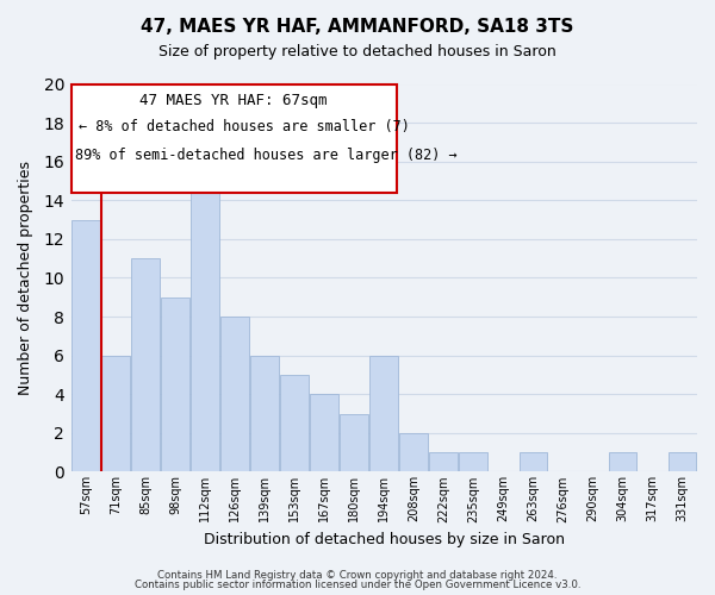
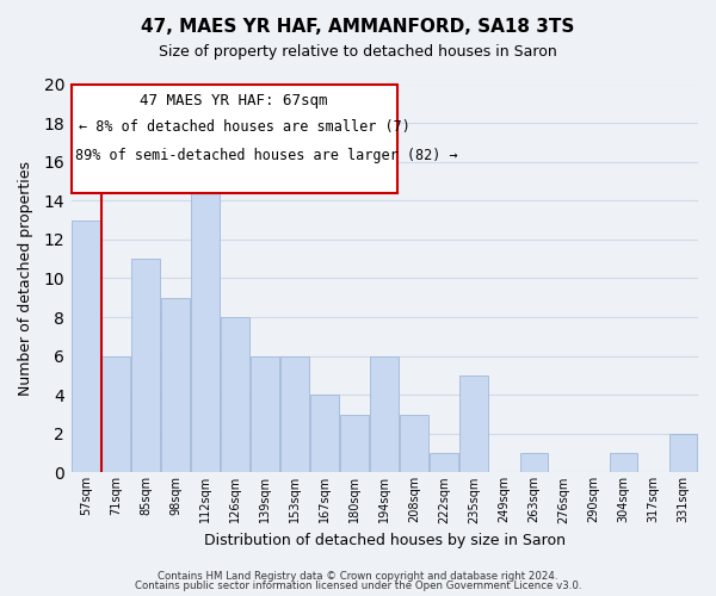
153sqm: 5 -> 6
208sqm: 2 -> 3
235sqm: 1 -> 5
331sqm: 1 -> 2
